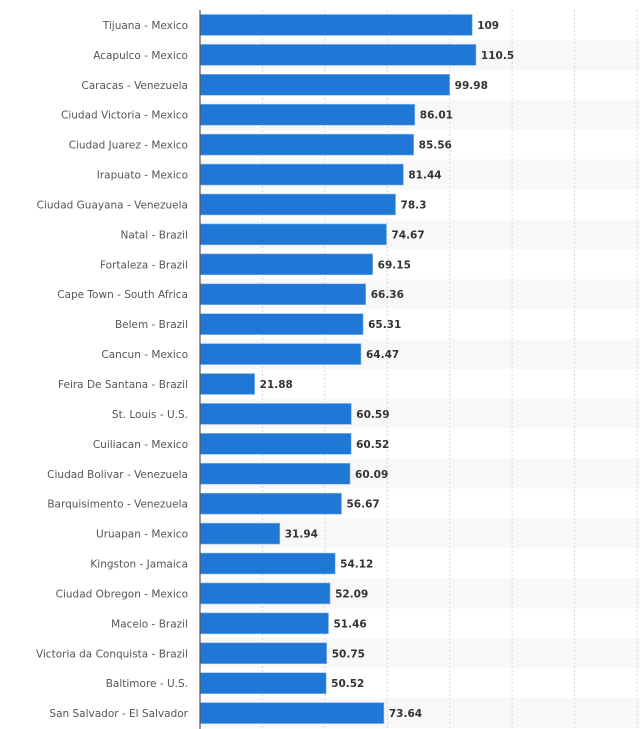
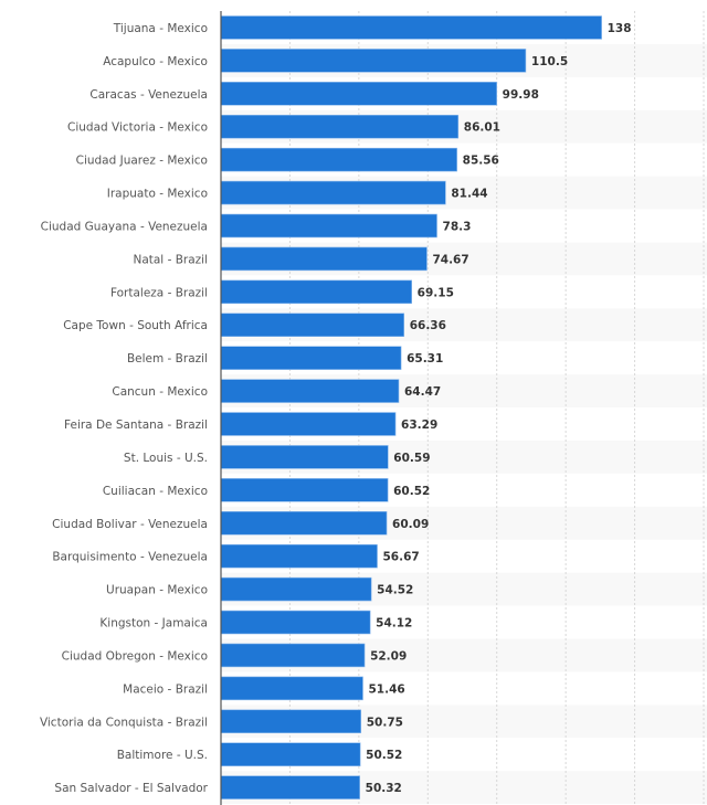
Tijuana - Mexico: 109 -> 138
Feira De Santana - Brazil: 21.88 -> 63.29
Uruapan - Mexico: 31.94 -> 54.52
San Salvador - El Salvador: 73.64 -> 50.32
